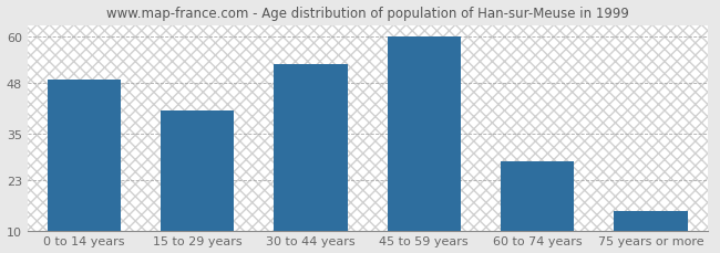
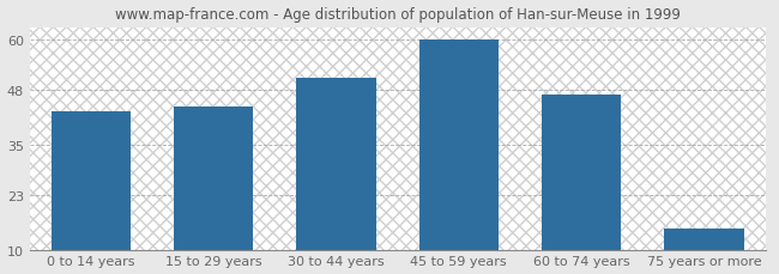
0 to 14 years: 49 -> 43
15 to 29 years: 41 -> 44
30 to 44 years: 53 -> 51
60 to 74 years: 28 -> 47
